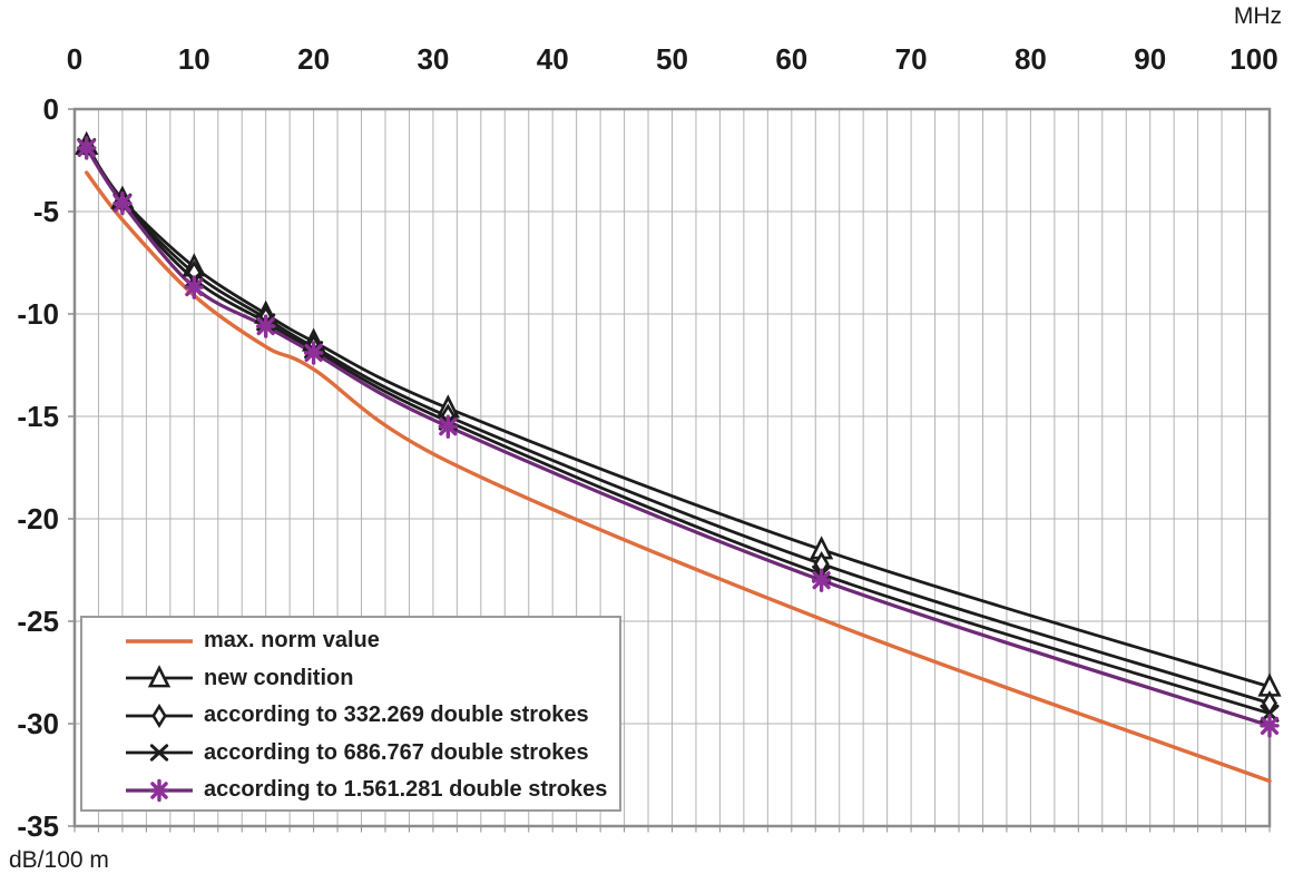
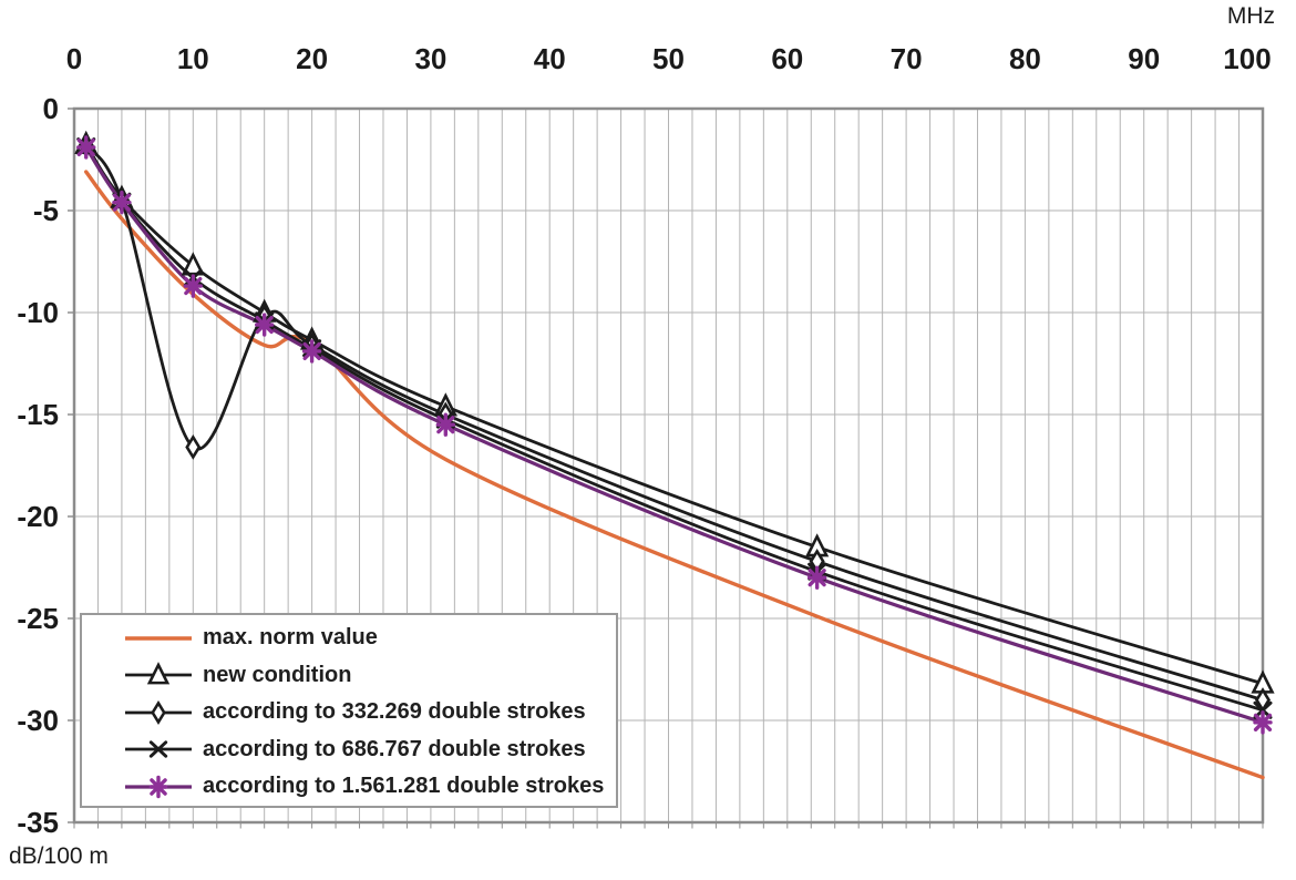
according to 332.269 double strokes/10: -8.0 -> -16.6
max. norm value/20: -12.7 -> -11.5
